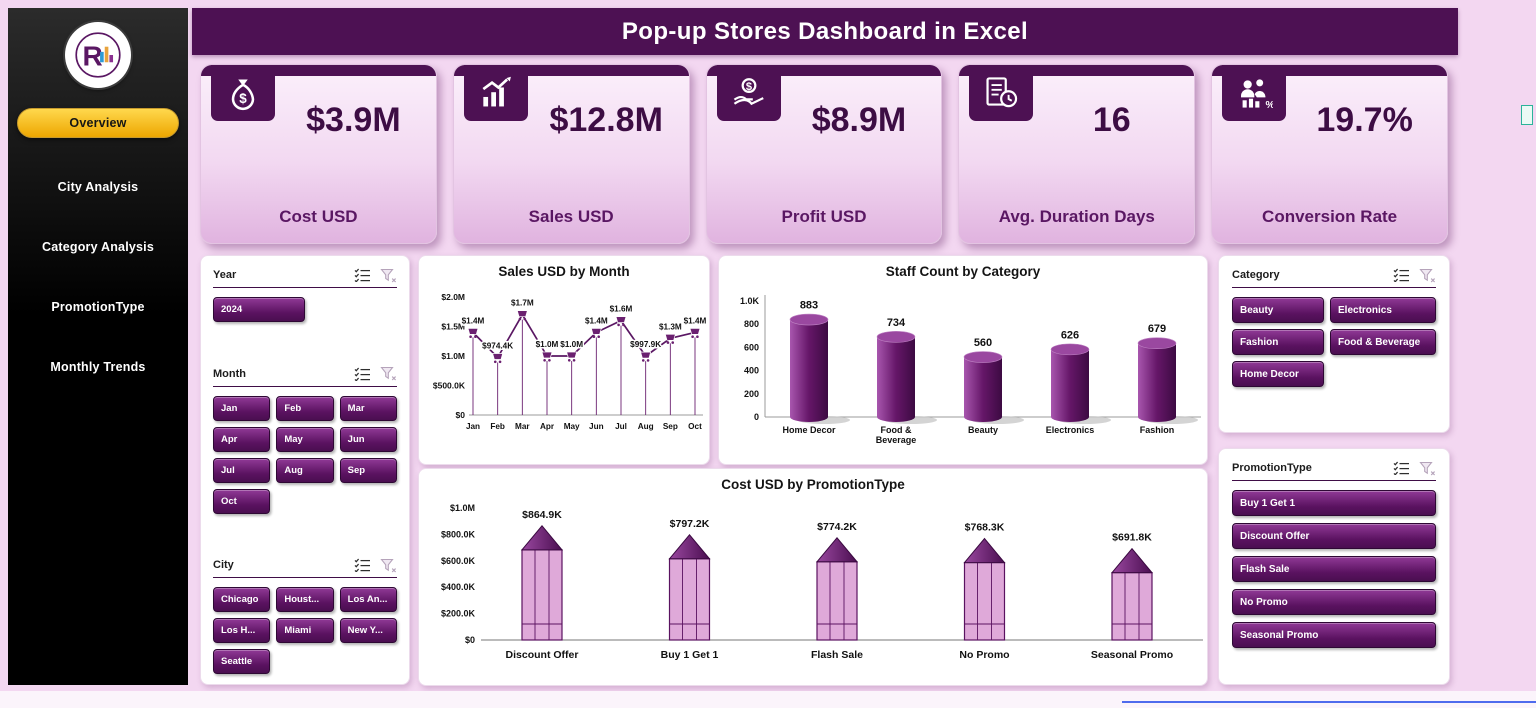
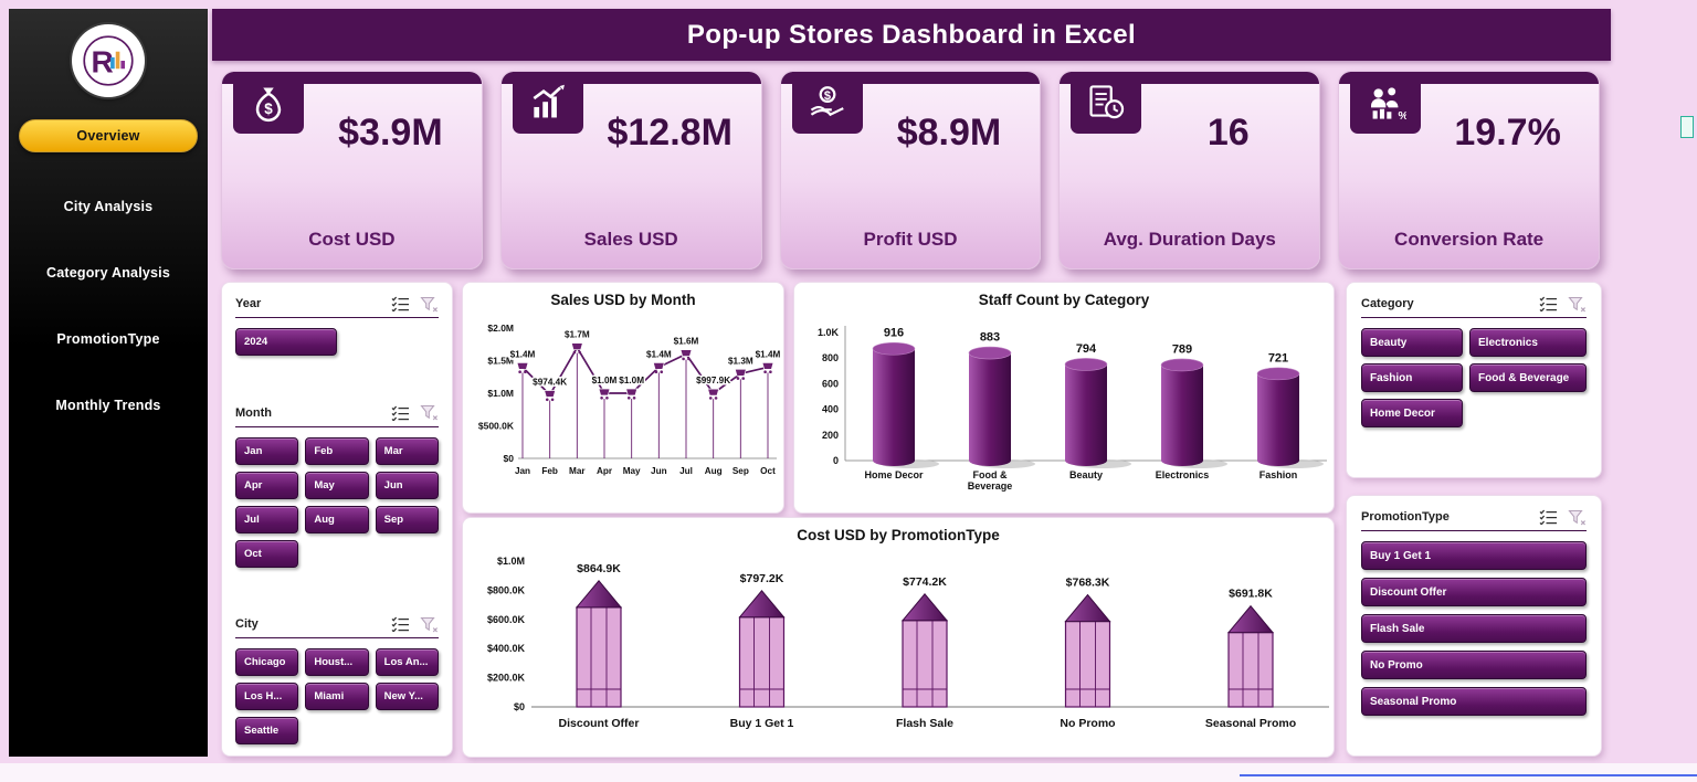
Staff Count by Category/Home Decor: 883 -> 916
Staff Count by Category/Food & Beverage: 734 -> 883
Staff Count by Category/Beauty: 560 -> 794
Staff Count by Category/Electronics: 626 -> 789
Staff Count by Category/Fashion: 679 -> 721
